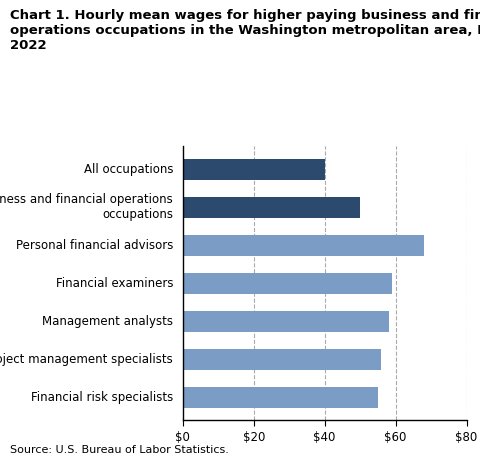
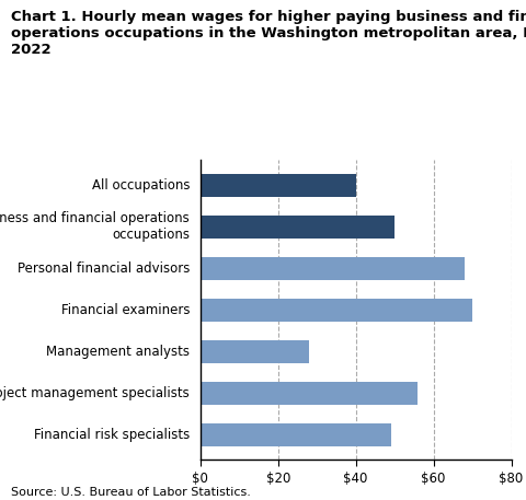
Financial examiners: $59 -> $70
Management analysts: $58 -> $28
Financial risk specialists: $55 -> $49
